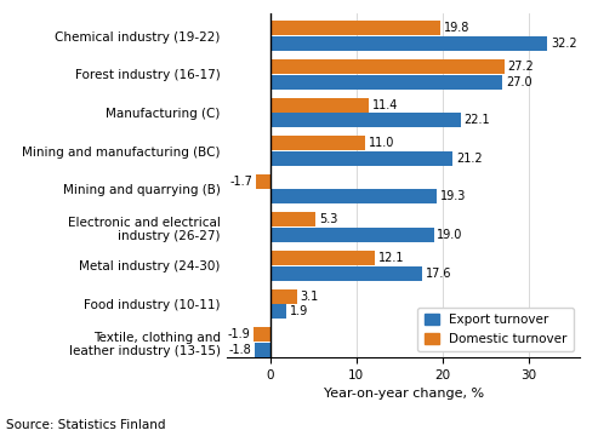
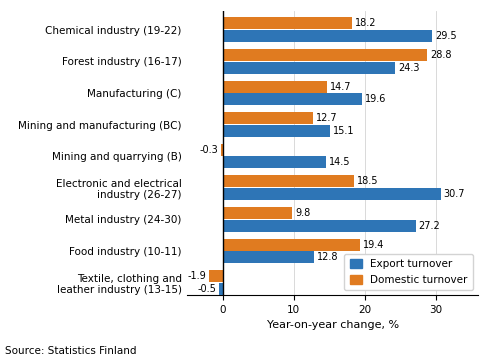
Domestic turnover/Chemical industry (19-22): 19.8 -> 18.2
Export turnover/Chemical industry (19-22): 32.2 -> 29.5
Domestic turnover/Forest industry (16-17): 27.2 -> 28.8
Export turnover/Forest industry (16-17): 27.0 -> 24.3
Domestic turnover/Manufacturing (C): 11.4 -> 14.7
Export turnover/Manufacturing (C): 22.1 -> 19.6
Domestic turnover/Mining and manufacturing (BC): 11.0 -> 12.7
Export turnover/Mining and manufacturing (BC): 21.2 -> 15.1
Domestic turnover/Mining and quarrying (B): -1.7 -> -0.3
Export turnover/Mining and quarrying (B): 19.3 -> 14.5
Domestic turnover/Electronic and electrical industry (26-27): 5.3 -> 18.5
Export turnover/Electronic and electrical industry (26-27): 19.0 -> 30.7
Domestic turnover/Metal industry (24-30): 12.1 -> 9.8
Export turnover/Metal industry (24-30): 17.6 -> 27.2
Domestic turnover/Food industry (10-11): 3.1 -> 19.4
Export turnover/Food industry (10-11): 1.9 -> 12.8
Export turnover/Textile, clothing and leather industry (13-15): -1.8 -> -0.5
